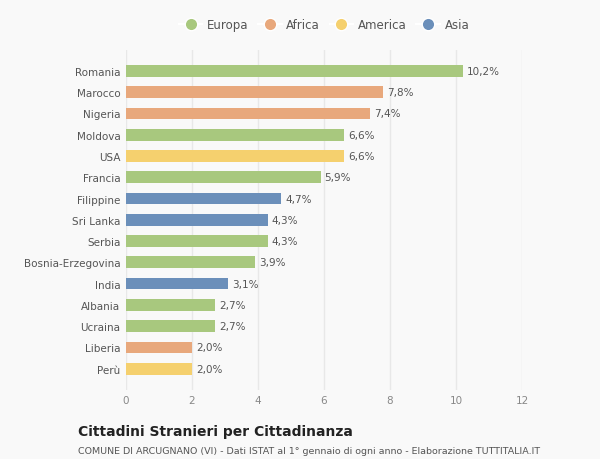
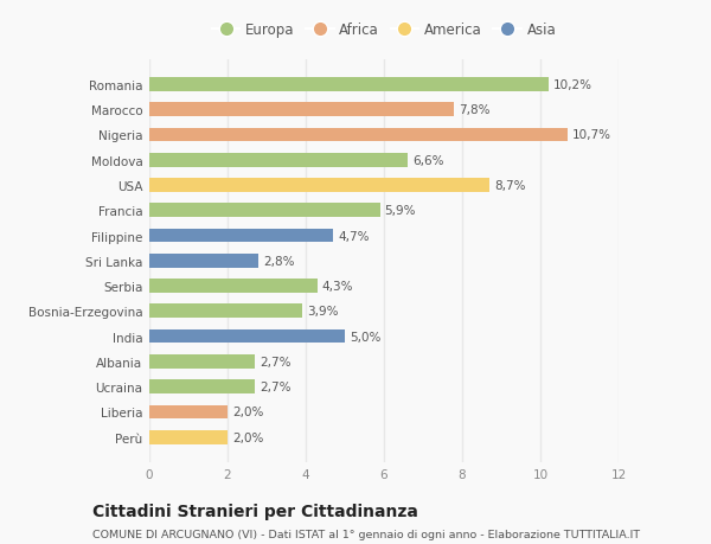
Nigeria: 7,4% -> 10,7%
USA: 6,6% -> 8,7%
Sri Lanka: 4,3% -> 2,8%
India: 3,1% -> 5,0%
